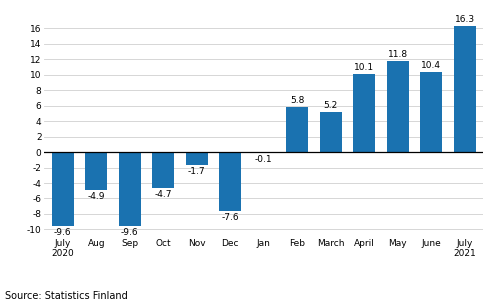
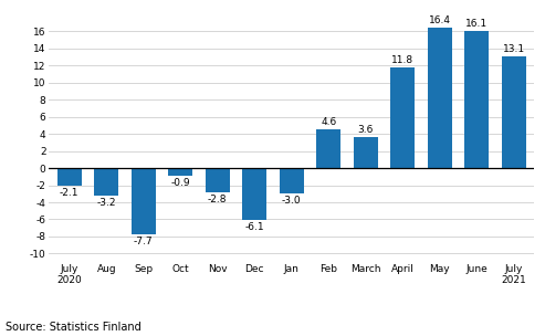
July 2020: -9.6 -> -2.1
Aug: -4.9 -> -3.2
Sep: -9.6 -> -7.7
Oct: -4.7 -> -0.9
Nov: -1.7 -> -2.8
Dec: -7.6 -> -6.1
Jan: -0.1 -> -3.0
Feb: 5.8 -> 4.6
March: 5.2 -> 3.6
April: 10.1 -> 11.8
May: 11.8 -> 16.4
June: 10.4 -> 16.1
July 2021: 16.3 -> 13.1
